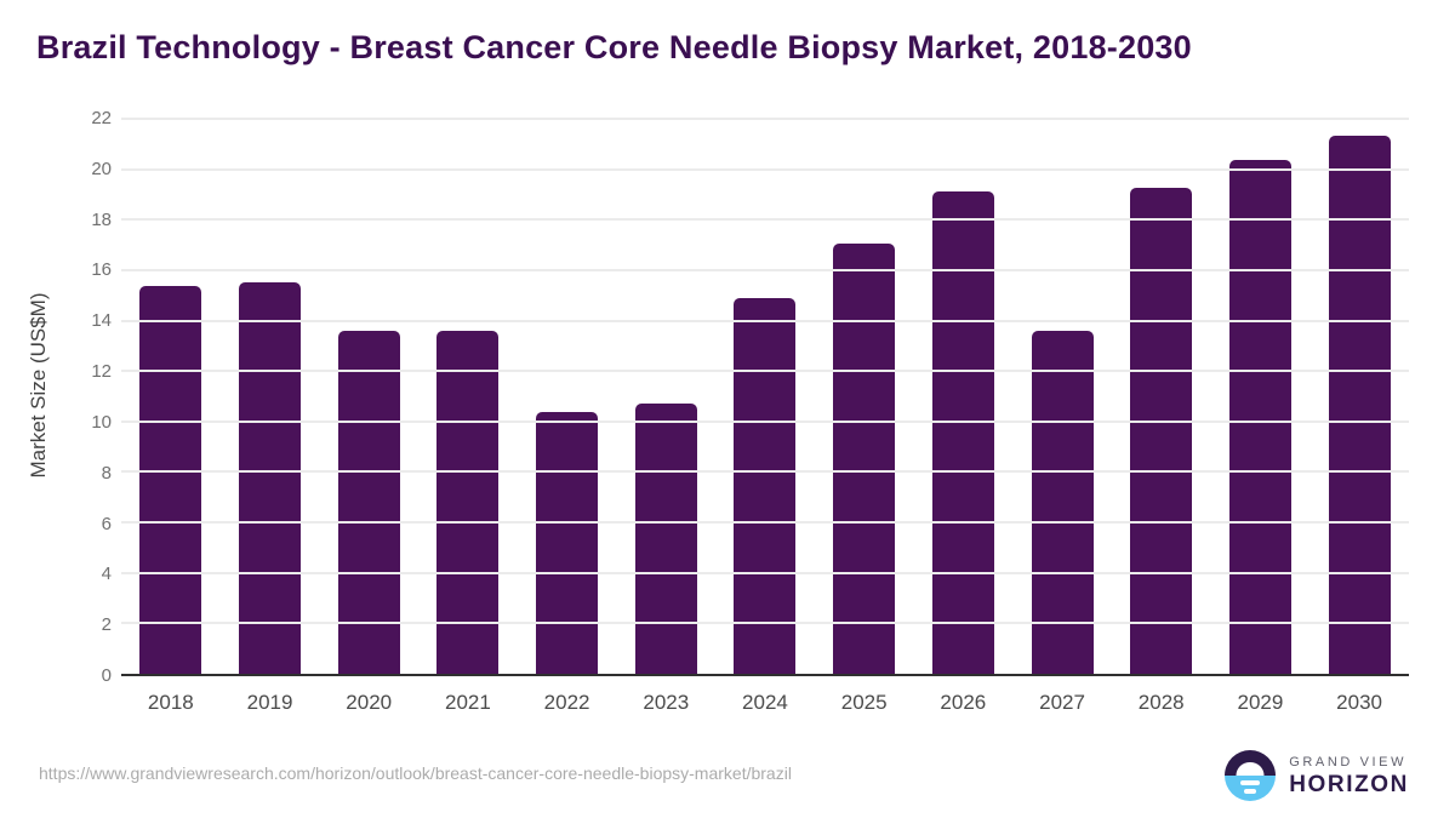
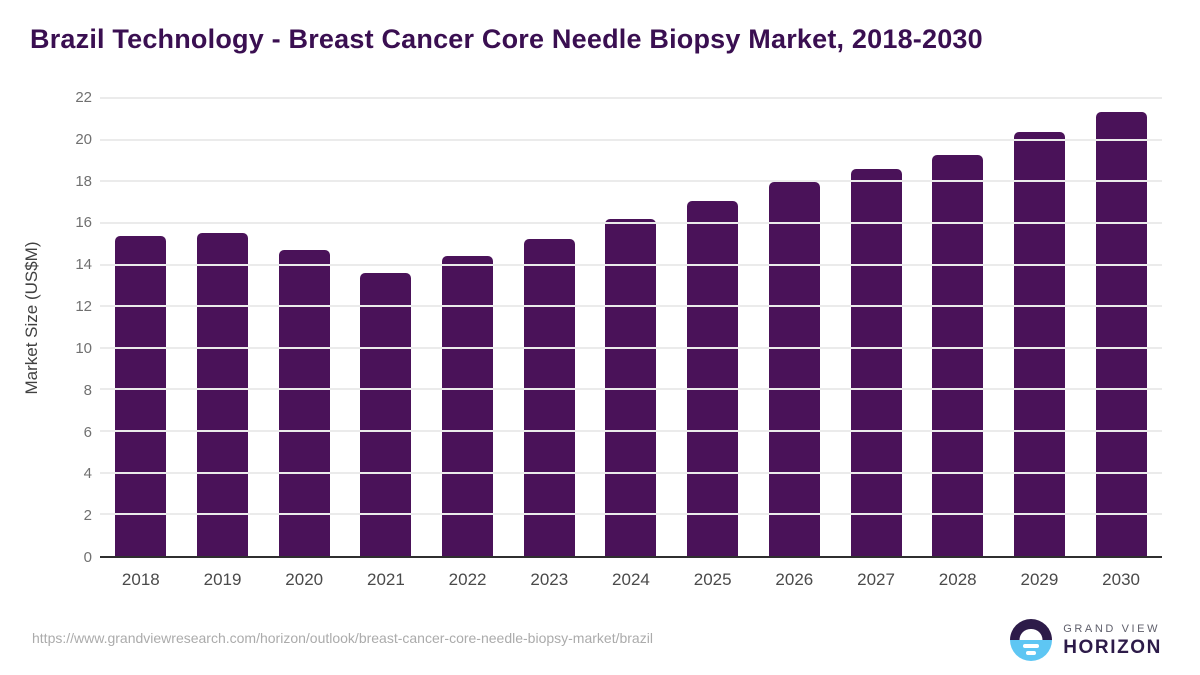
2020: 13.6 -> 14.7
2022: 10.4 -> 14.4
2023: 10.7 -> 15.2
2024: 14.9 -> 16.2
2026: 19.1 -> 17.9
2027: 13.6 -> 18.6
